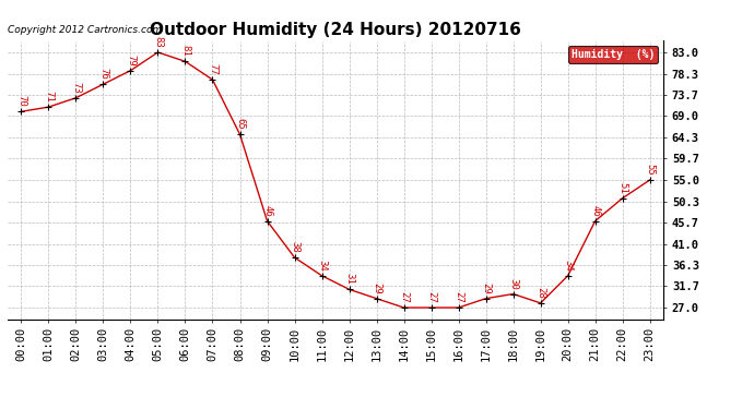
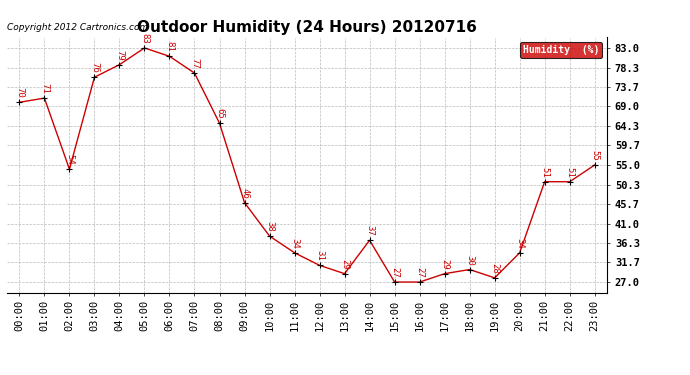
02:00: 73 -> 54
14:00: 27 -> 37
21:00: 46 -> 51
